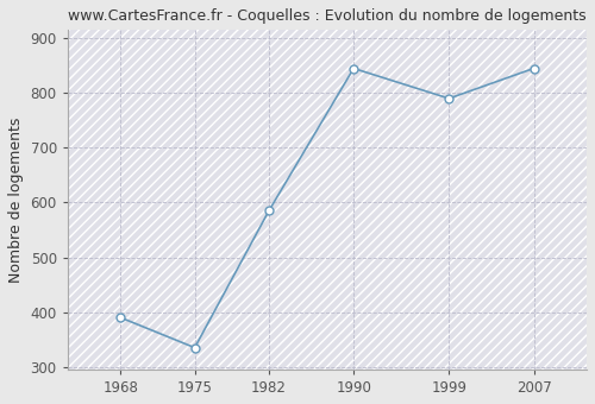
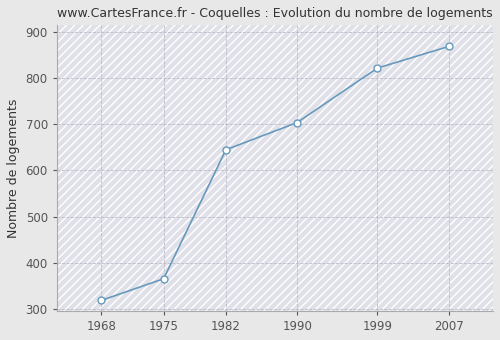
1968: 390 -> 318
1975: 335 -> 365
1982: 585 -> 645
1990: 845 -> 704
1999: 790 -> 822
2007: 845 -> 869
